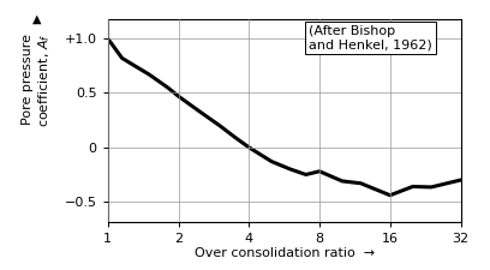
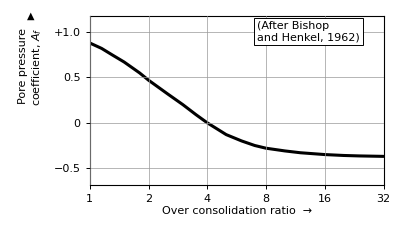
1: 1.00 -> 0.88
8: -0.22 -> -0.28
16: -0.44 -> -0.35
32: -0.30 -> -0.37
